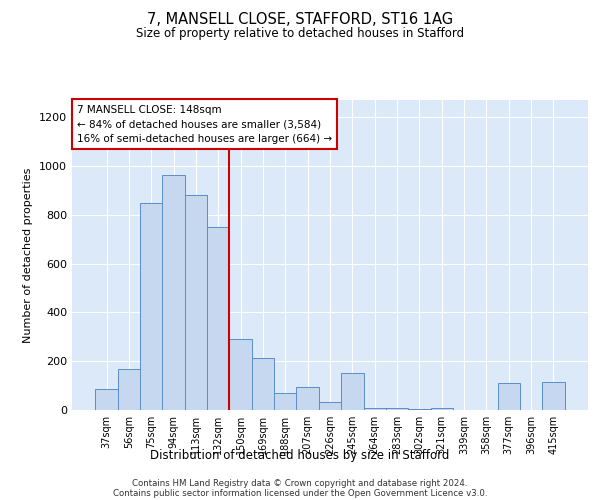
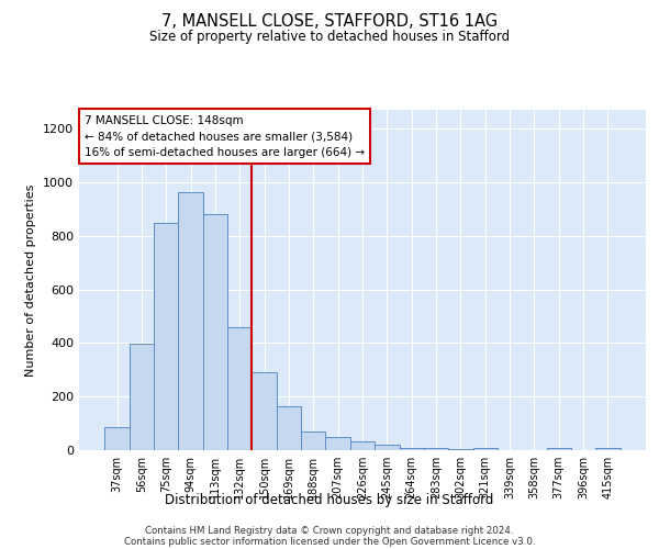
56sqm: 170 -> 397
132sqm: 750 -> 460
169sqm: 215 -> 162
207sqm: 95 -> 50
245sqm: 150 -> 20
377sqm: 110 -> 10
415sqm: 115 -> 10
